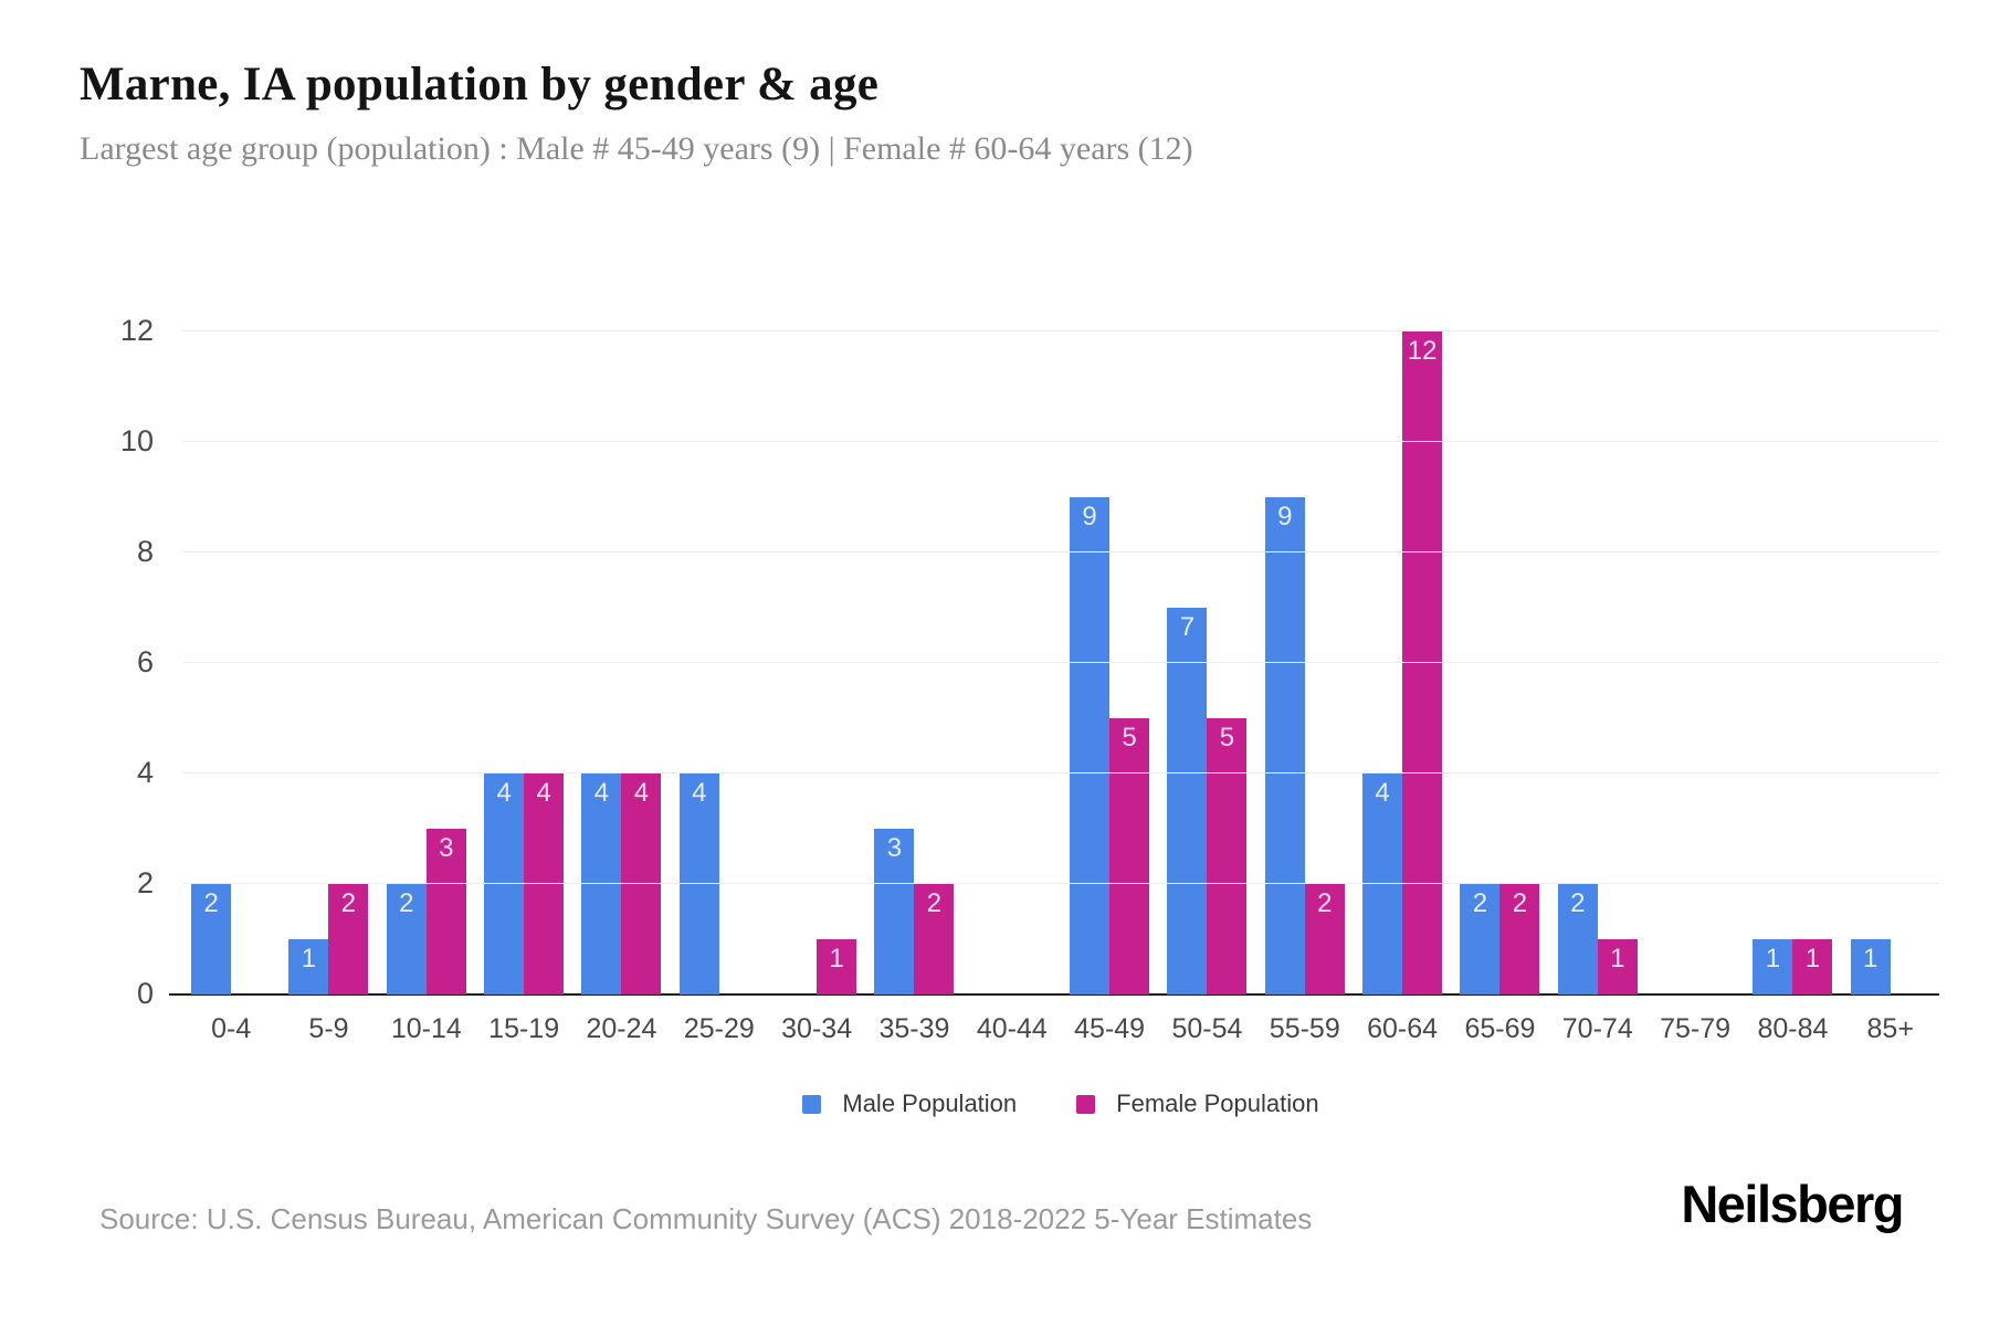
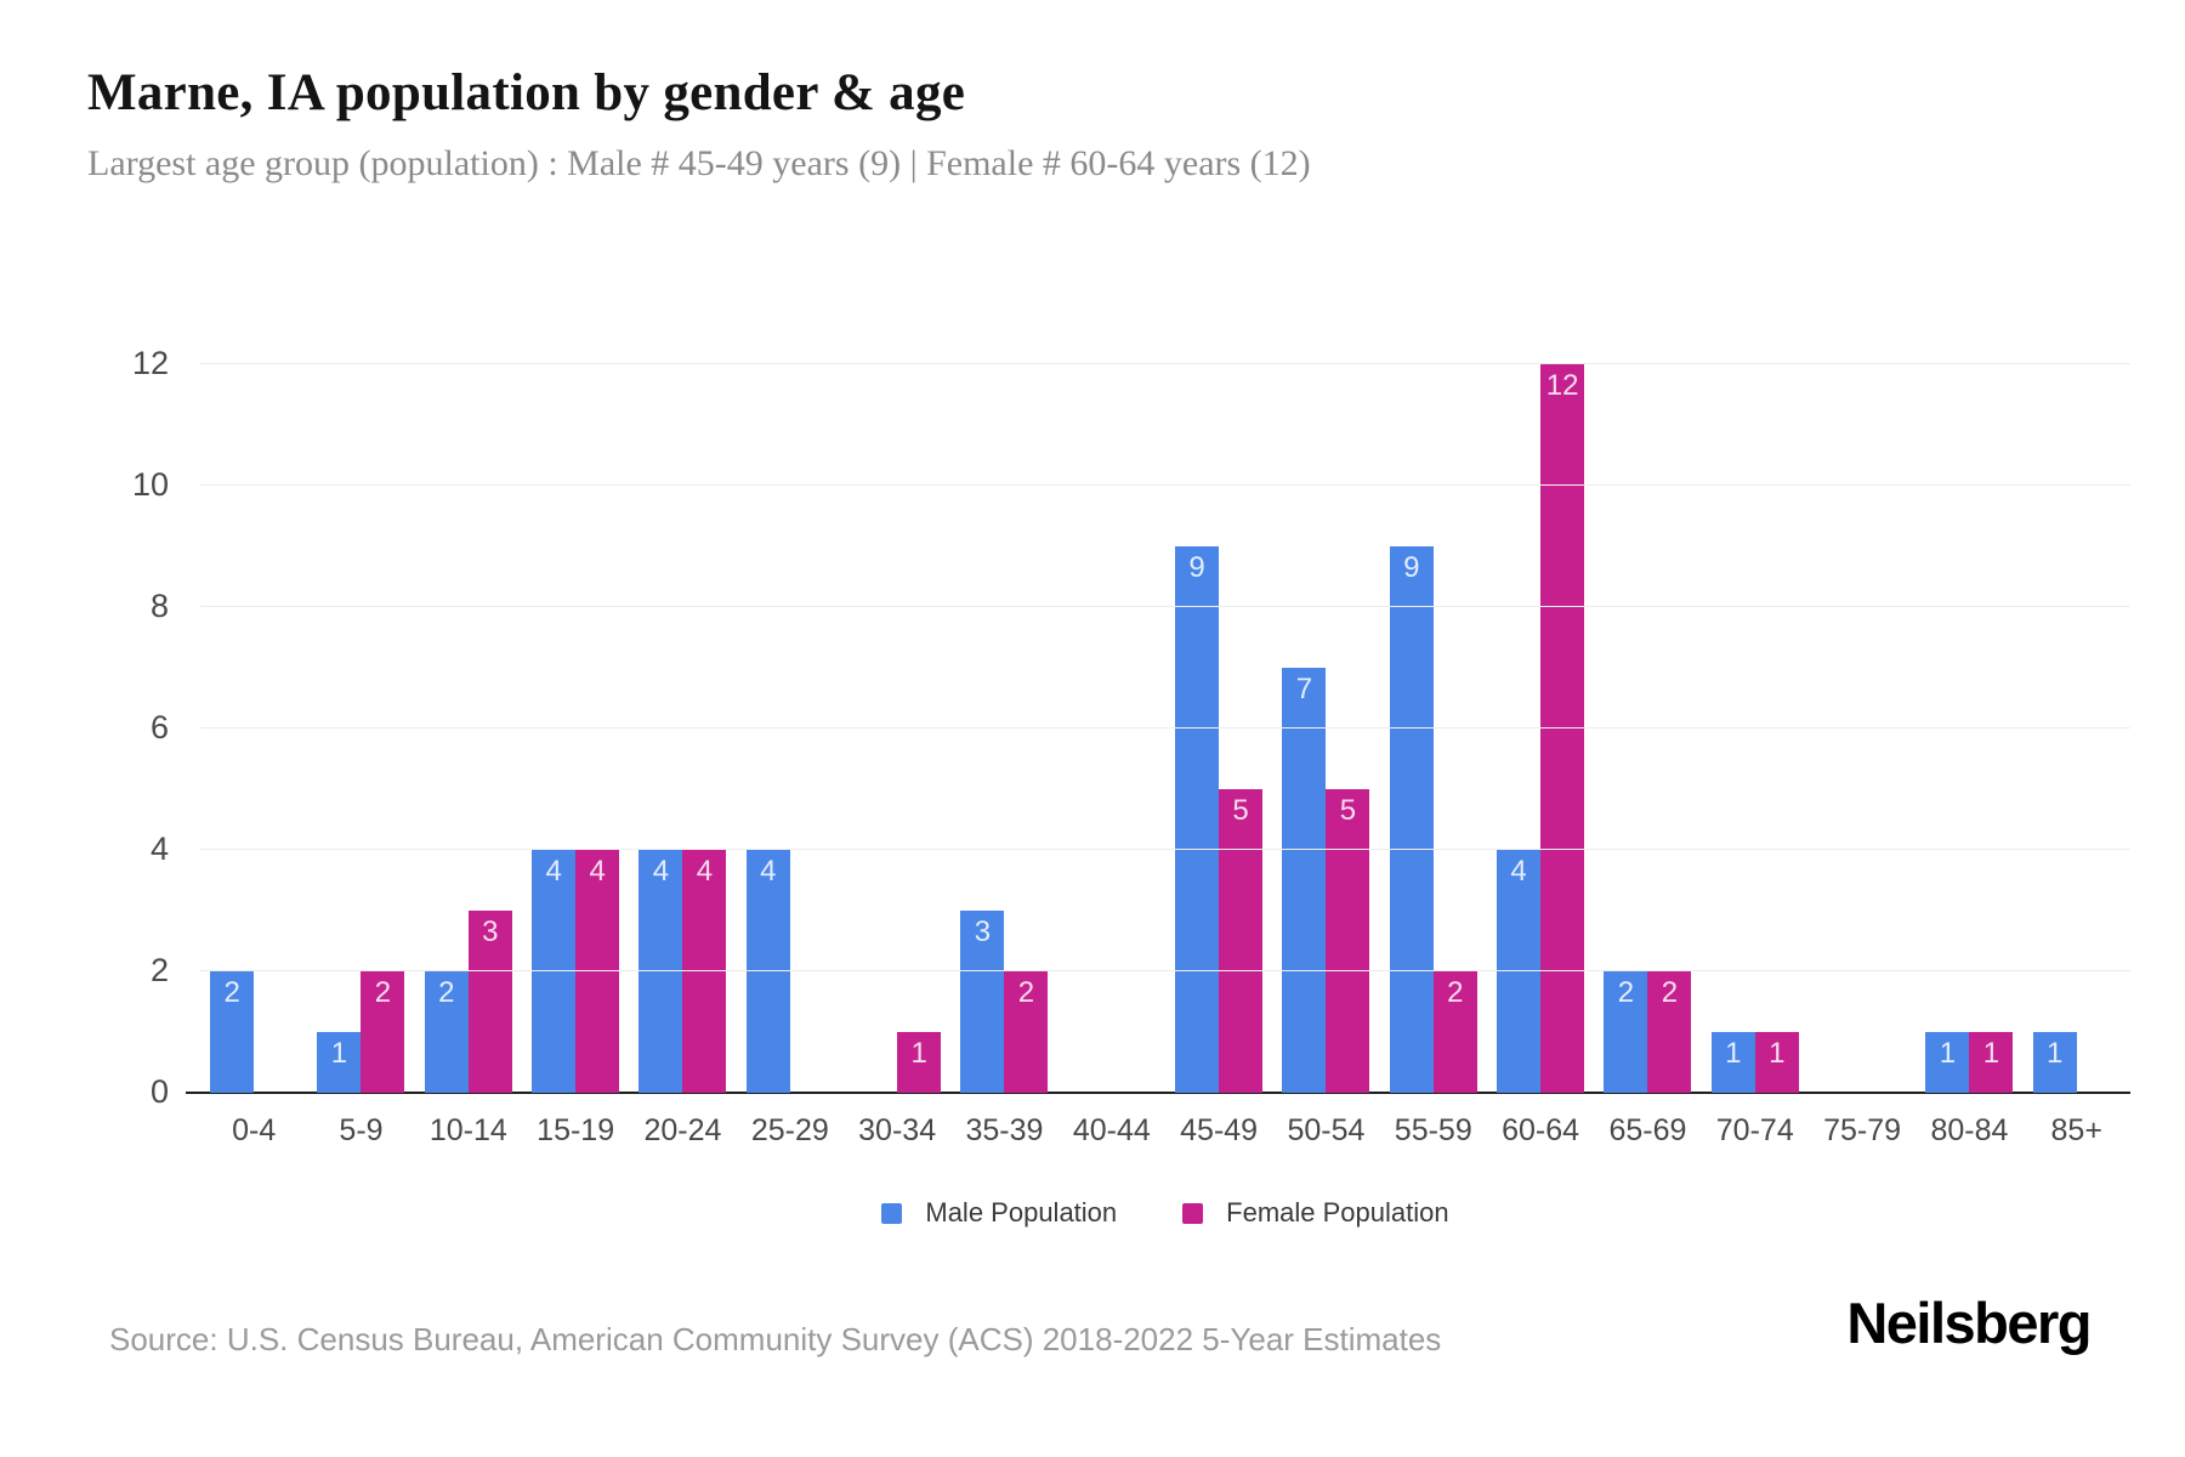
Male Population/70-74: 2 -> 1
